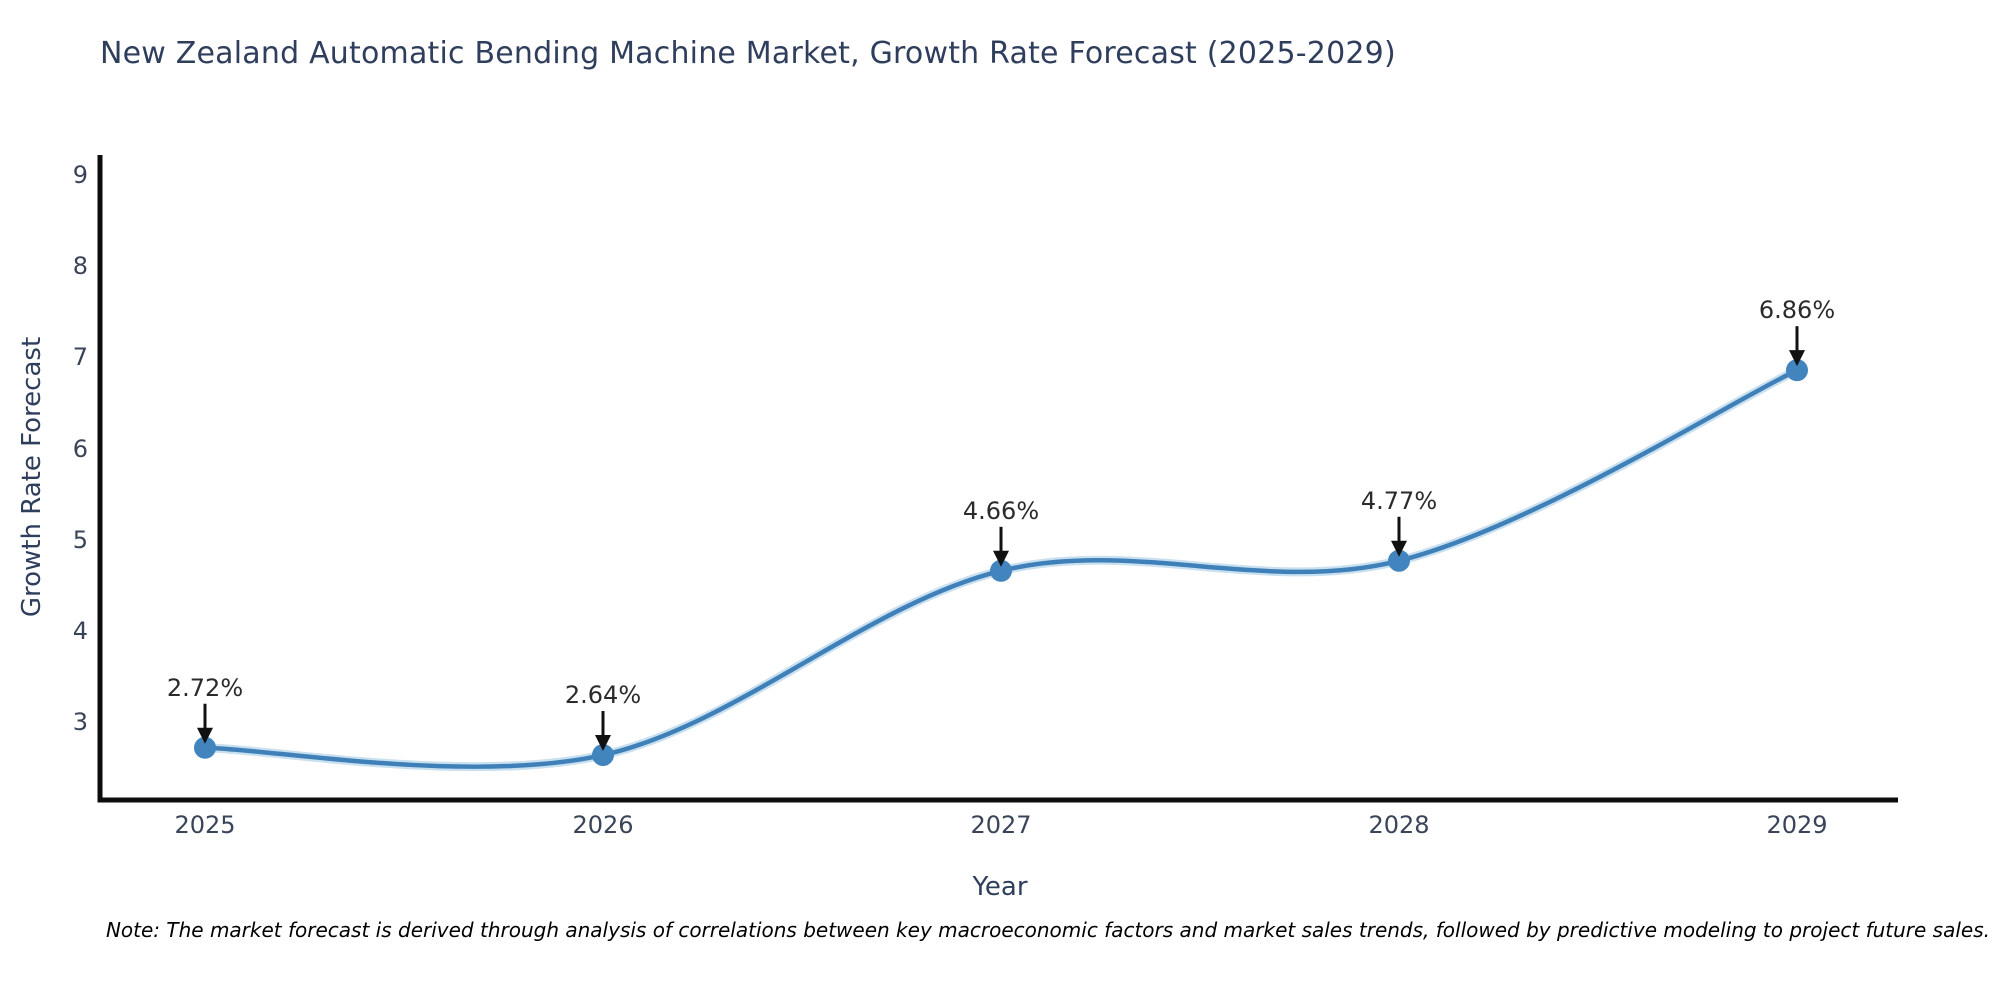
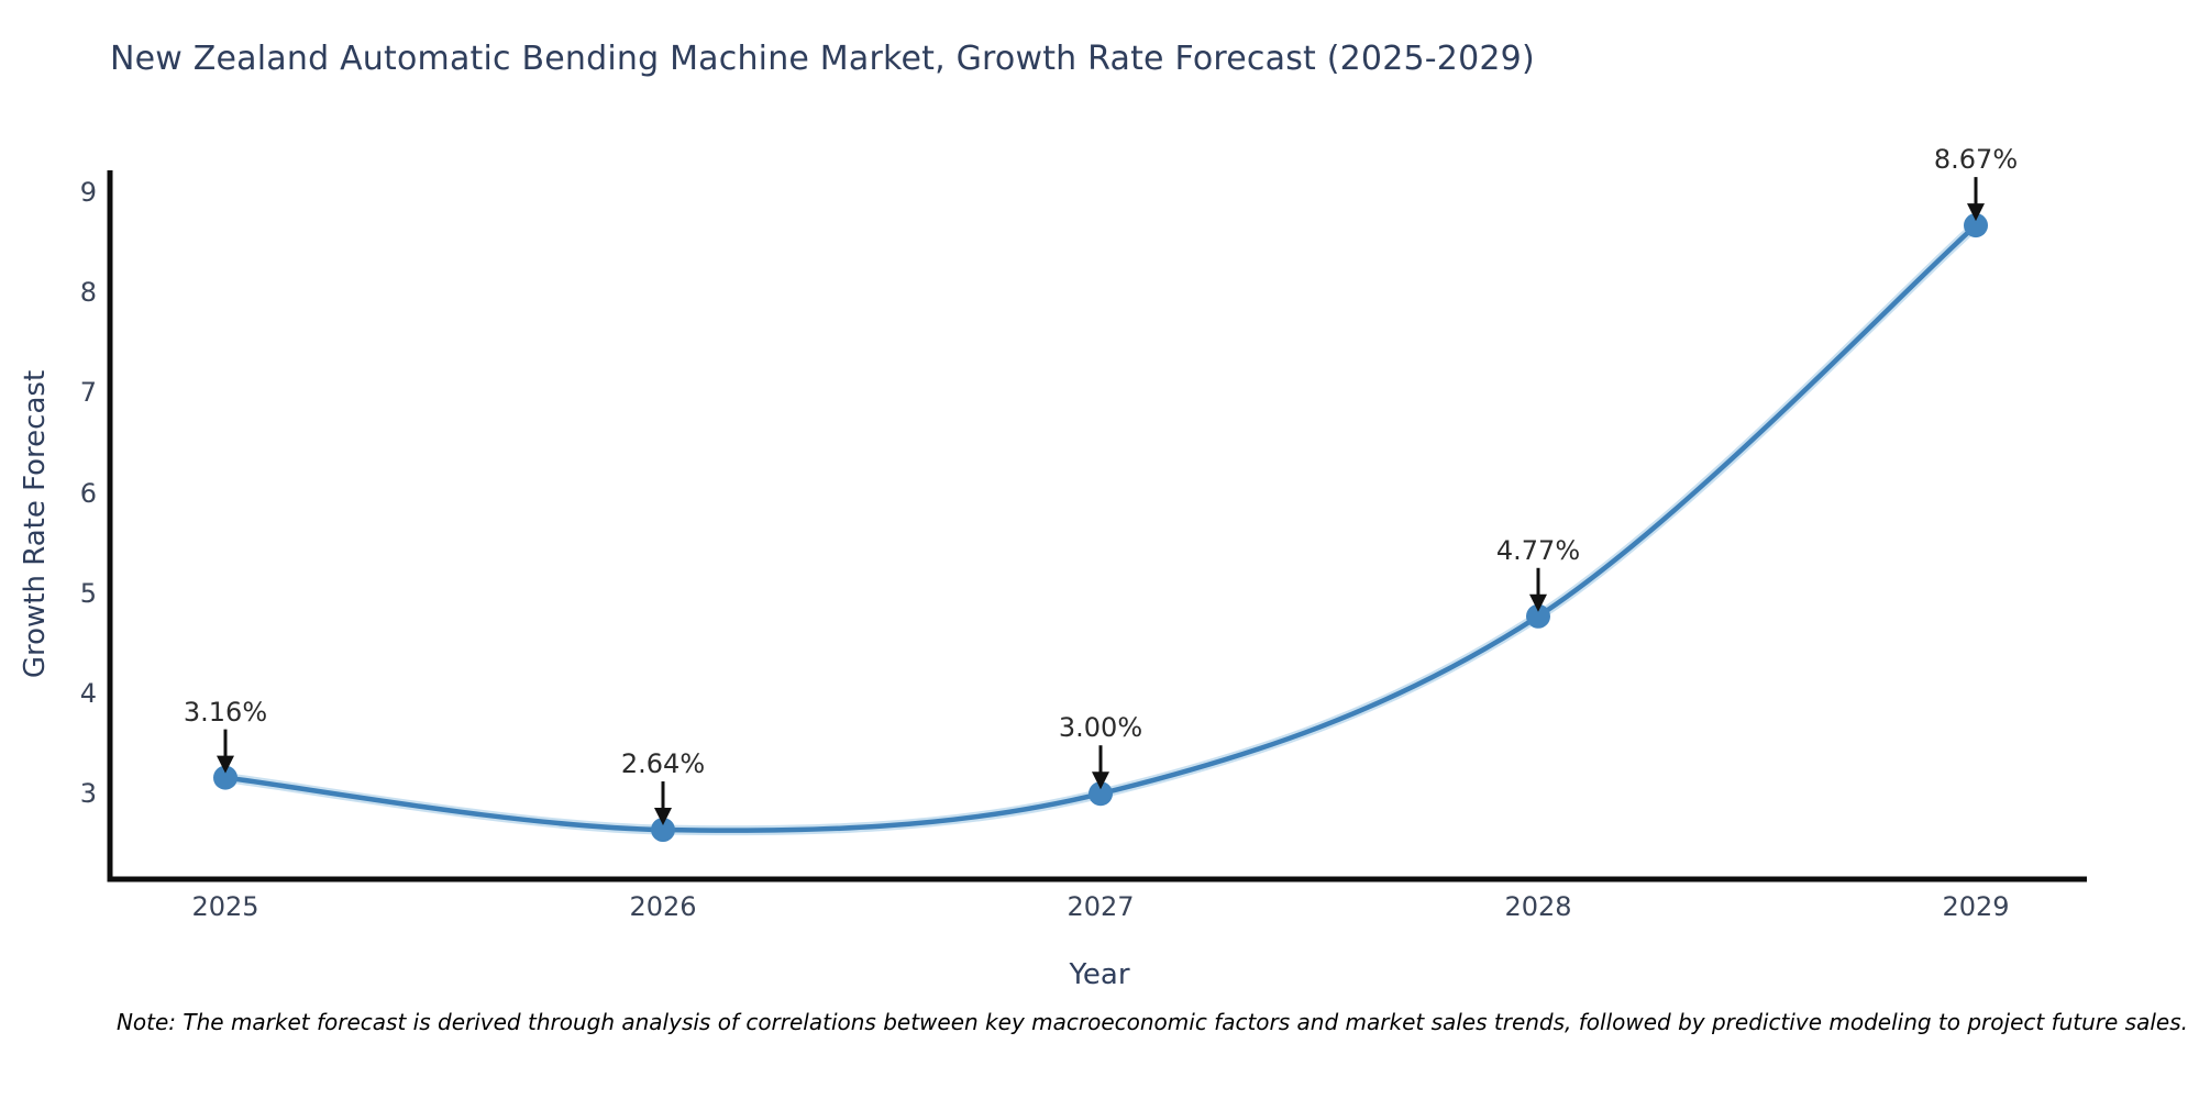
2025: 2.72% -> 3.16%
2027: 4.66% -> 3.00%
2029: 6.86% -> 8.67%
